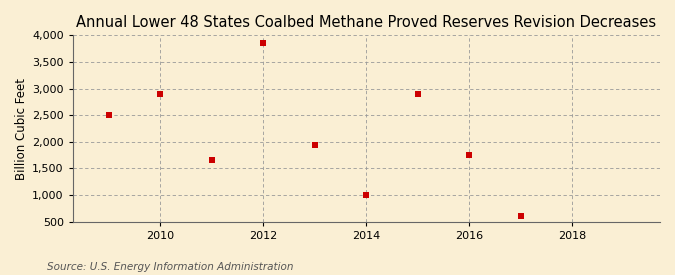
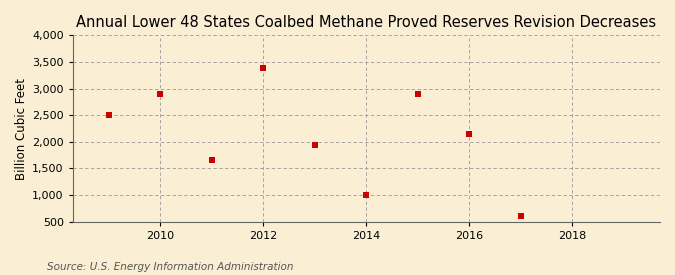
2012: 3,850 -> 3,380
2016: 1,750 -> 2,140
